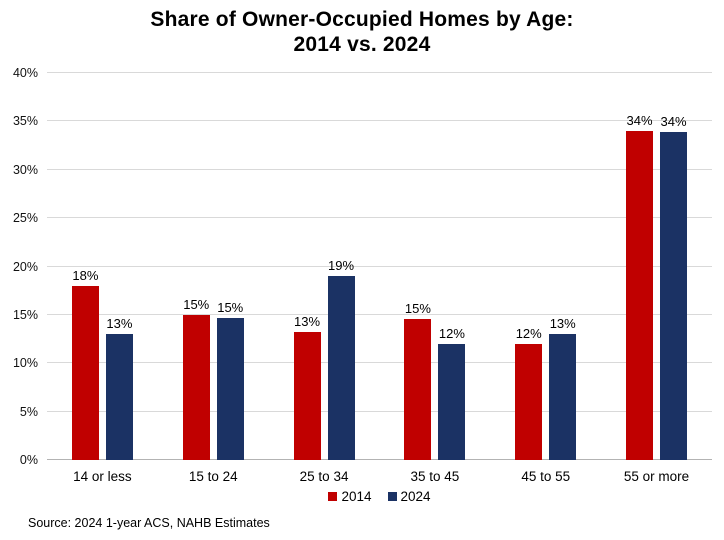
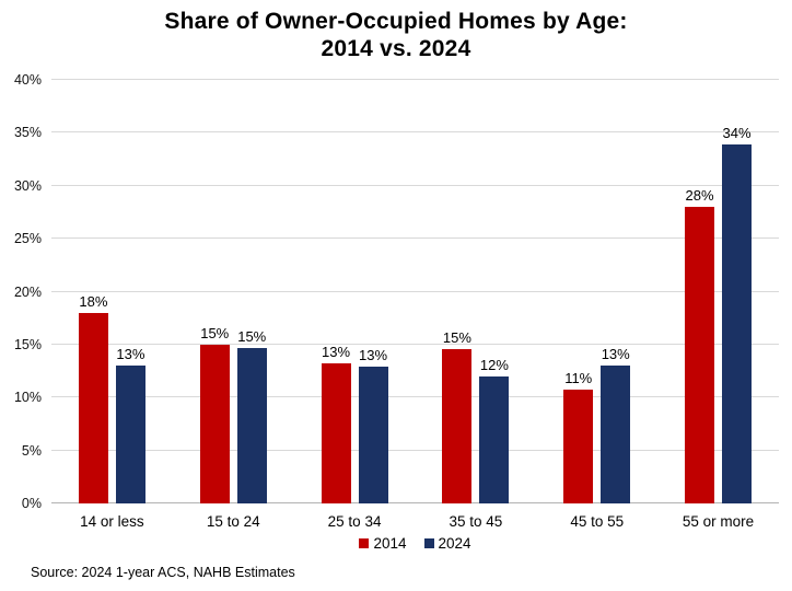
2024/25 to 34: 19% -> 13%
2014/45 to 55: 12% -> 11%
2014/55 or more: 34% -> 28%
